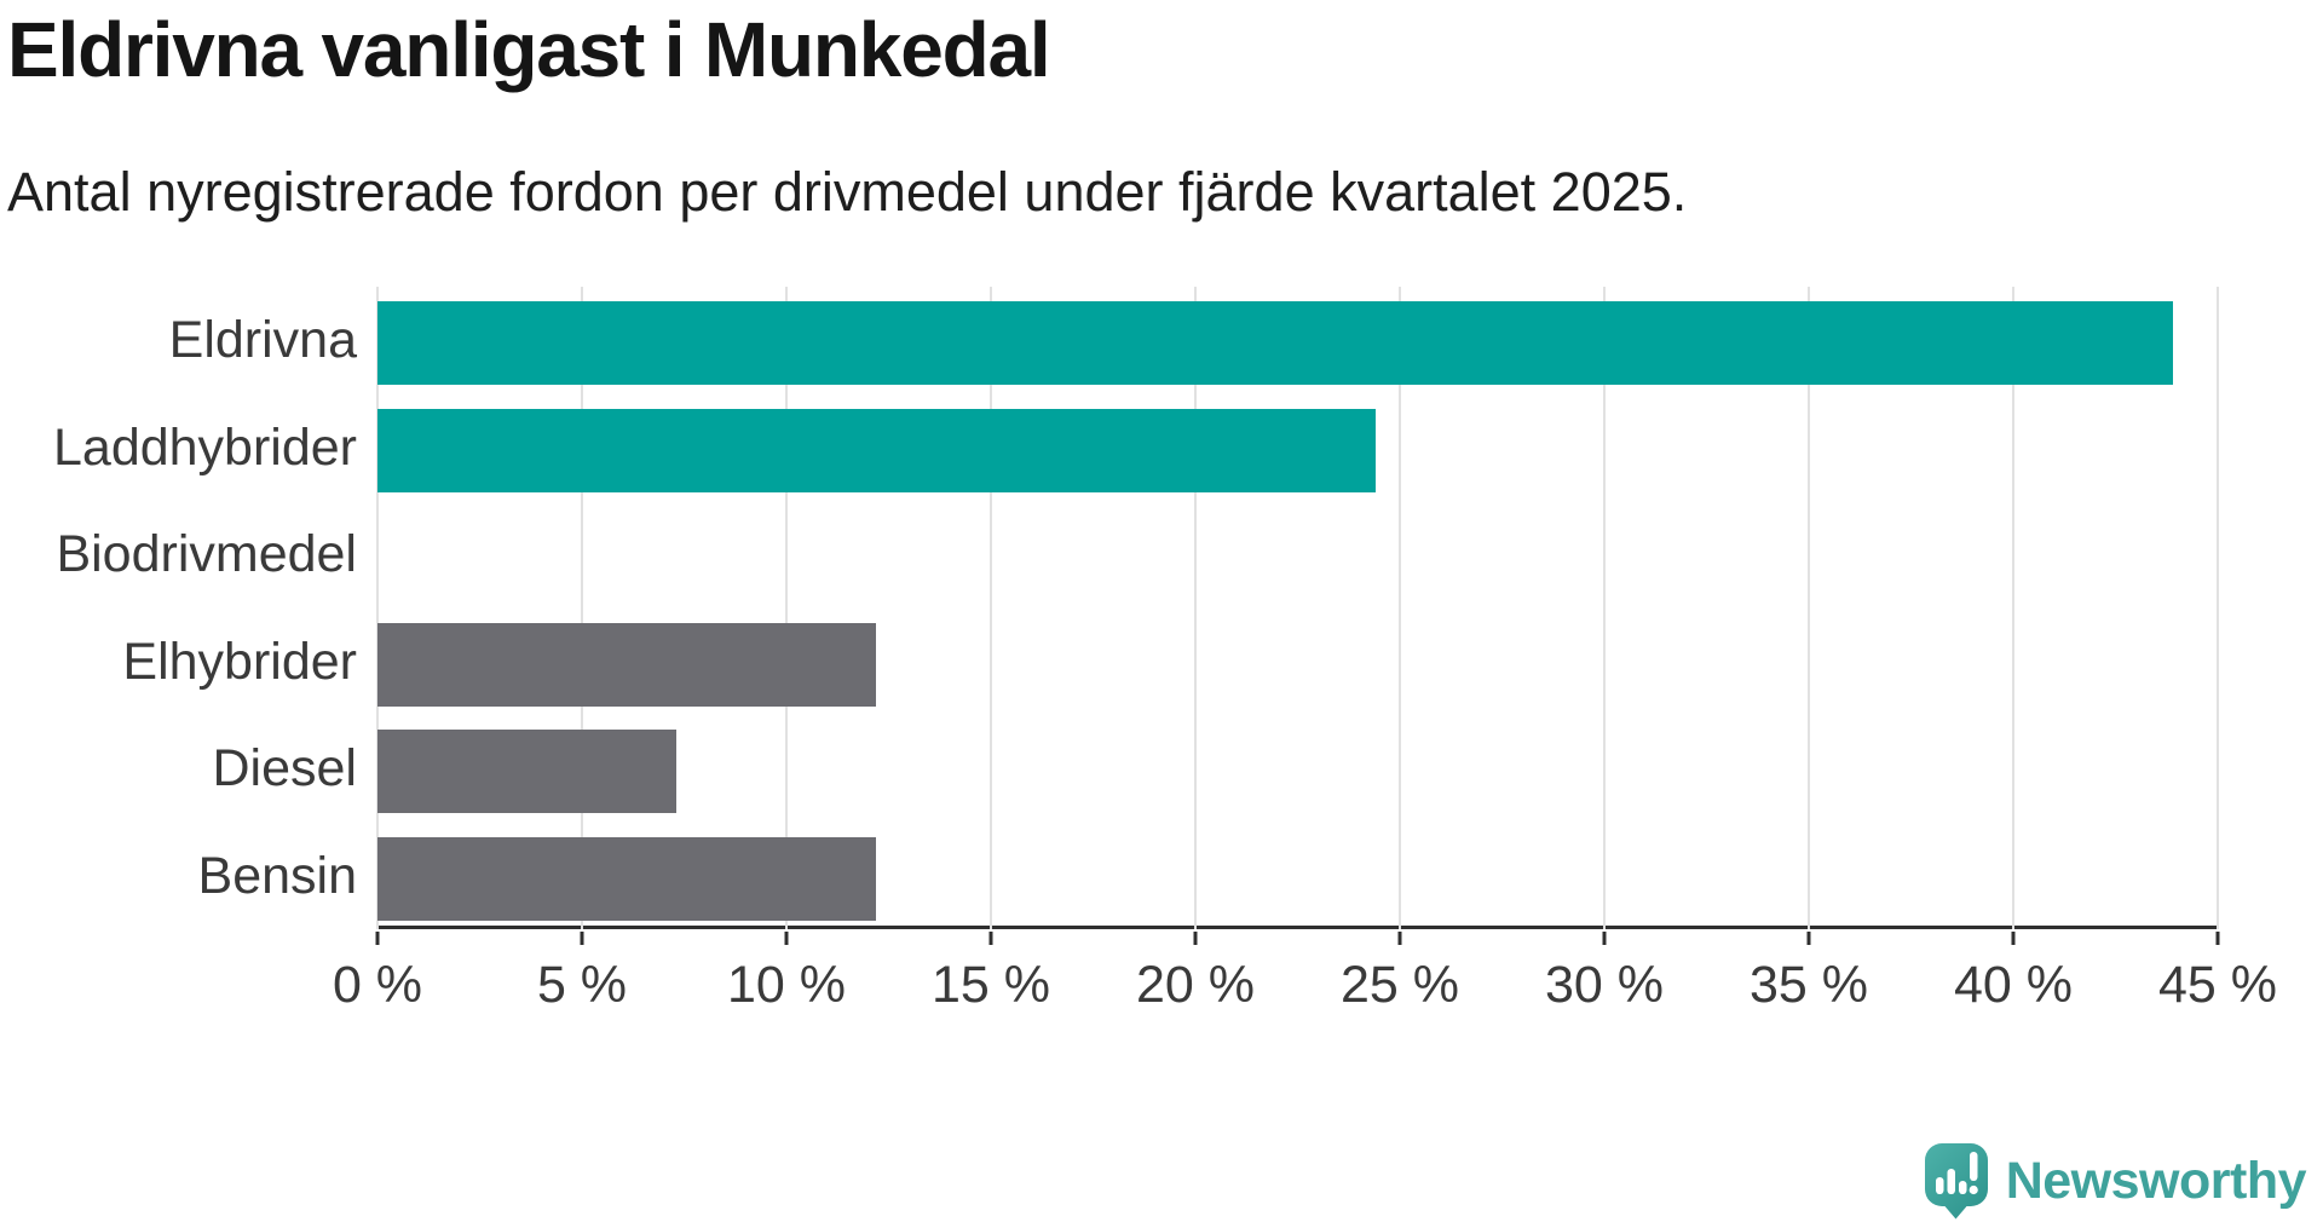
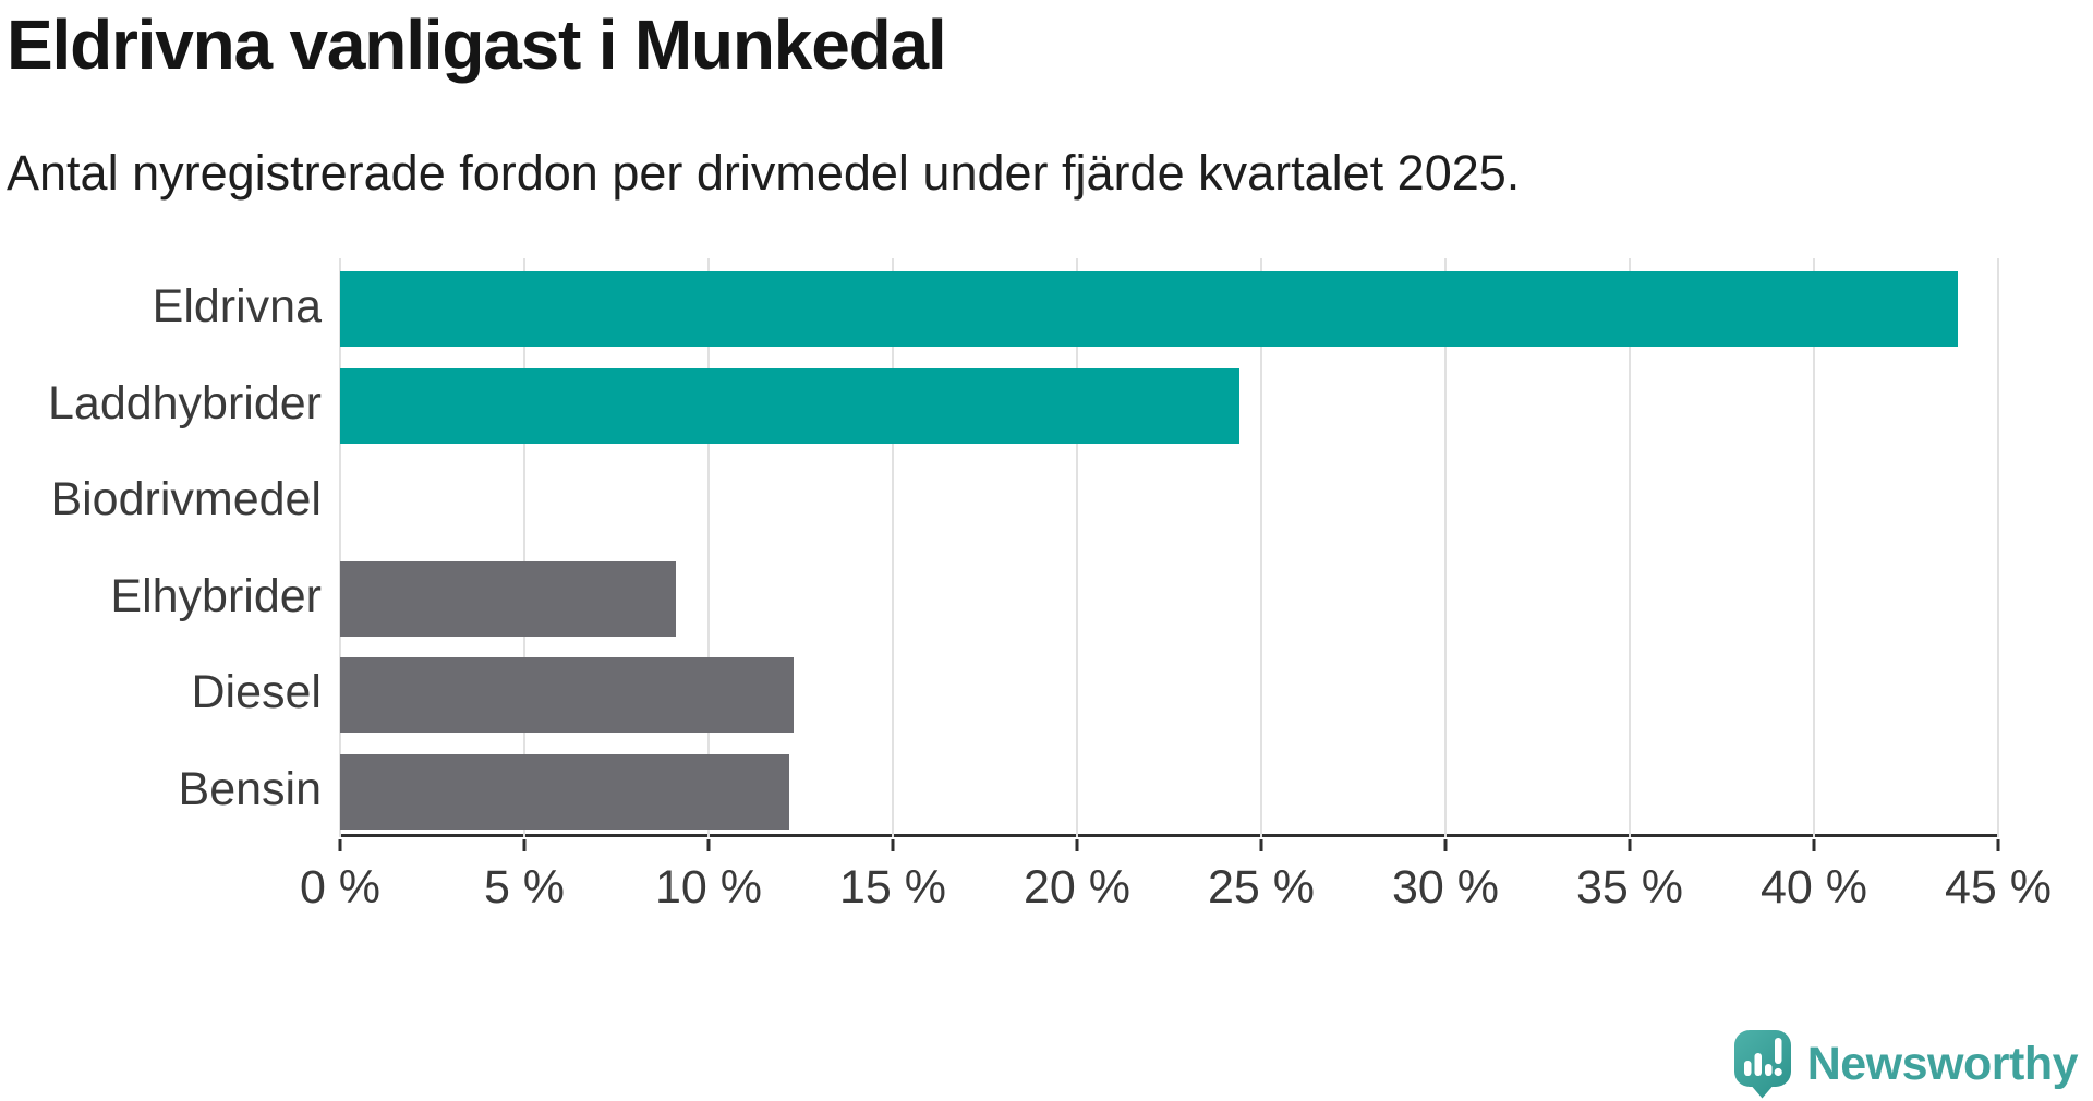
Elhybrider: 12.2% -> 9.1%
Diesel: 7.3% -> 12.3%
